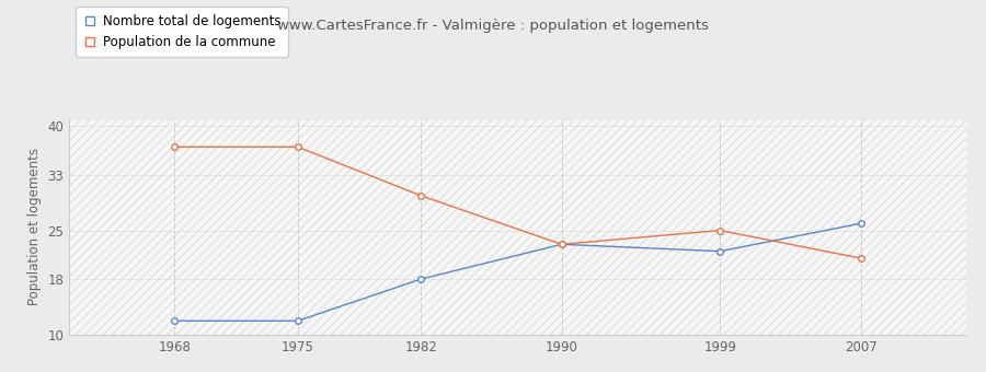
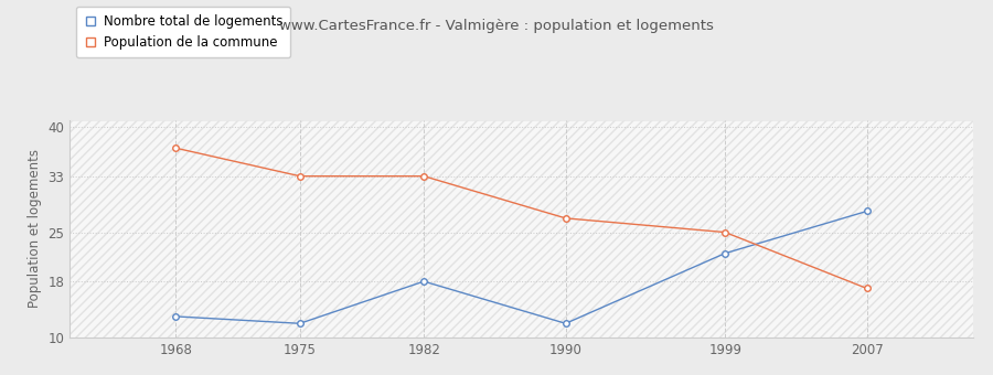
Nombre total de logements/1968: 12 -> 13
Population de la commune/1975: 37 -> 33
Population de la commune/1982: 30 -> 33
Nombre total de logements/1990: 23 -> 12
Population de la commune/1990: 23 -> 27
Nombre total de logements/2007: 26 -> 28
Population de la commune/2007: 21 -> 17
